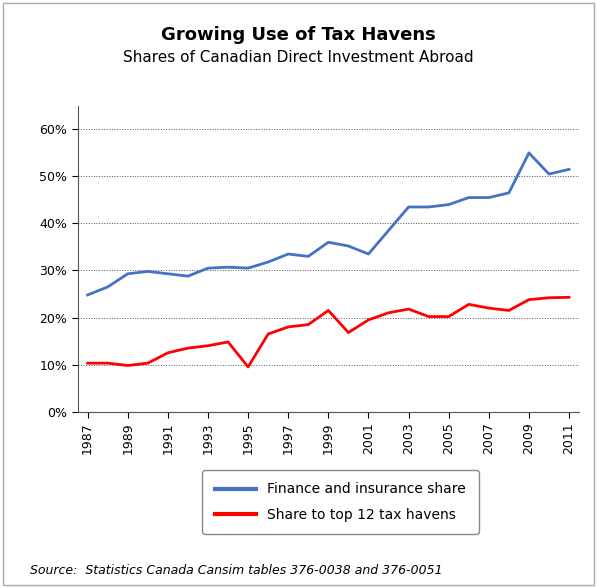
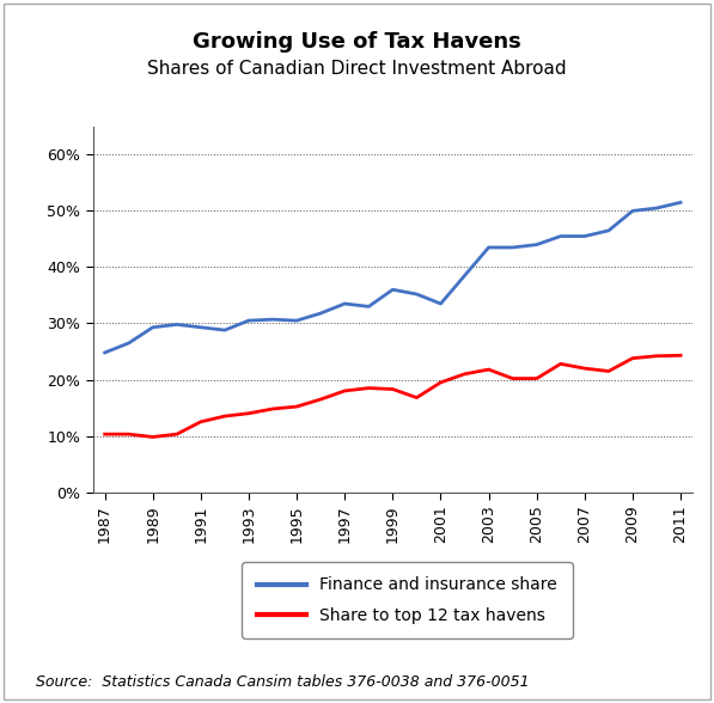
Share to top 12 tax havens/1995: 9.5% -> 15.2%
Share to top 12 tax havens/1999: 21.5% -> 18.3%
Finance and insurance share/2009: 55.0% -> 50.0%
